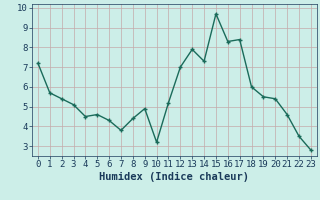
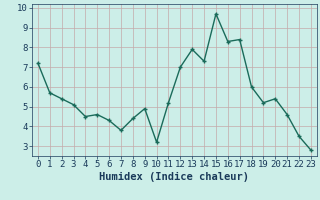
19: 5.5 -> 5.2
